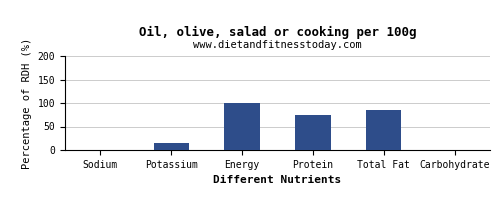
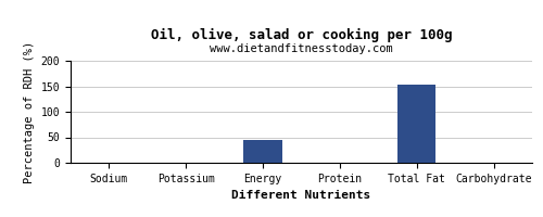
Potassium: 15 -> 0
Energy: 100 -> 45
Protein: 75 -> 0
Total Fat: 85 -> 154
